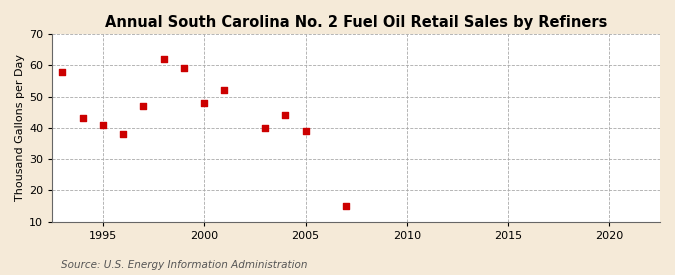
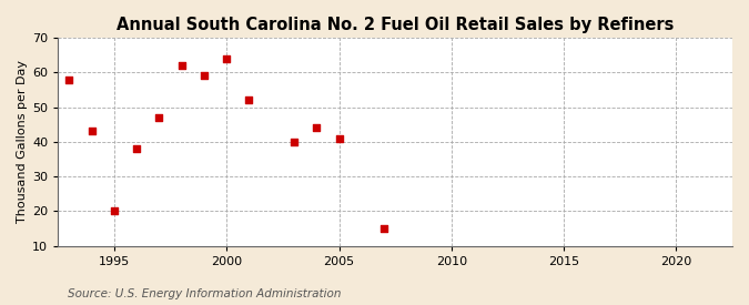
1995: 41 -> 20
2000: 48 -> 64
2005: 39 -> 41
